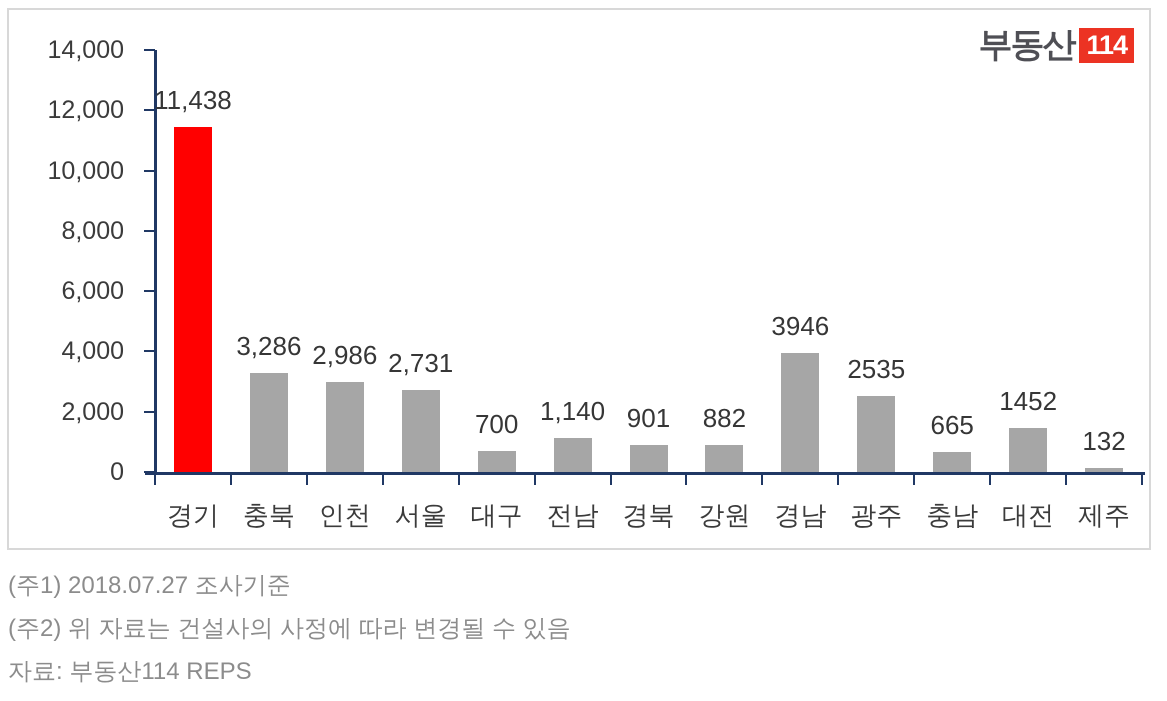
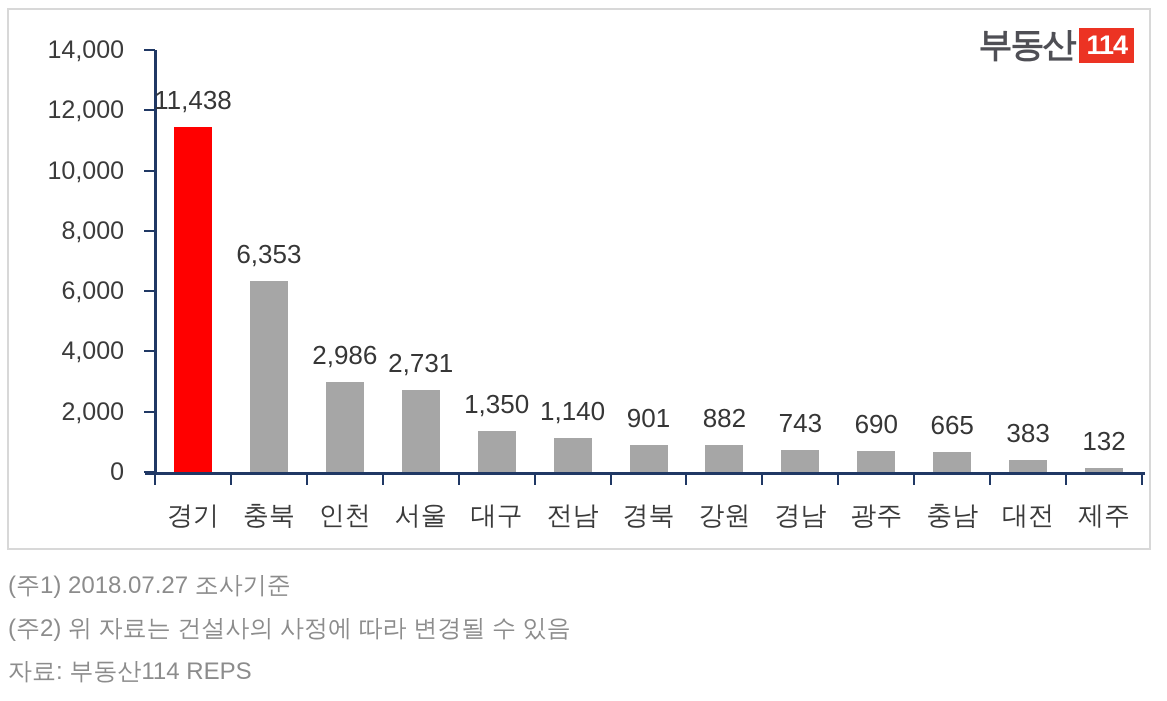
충북: 3,286 -> 6,353
대구: 700 -> 1,350
경남: 3946 -> 743
광주: 2535 -> 690
대전: 1452 -> 383
